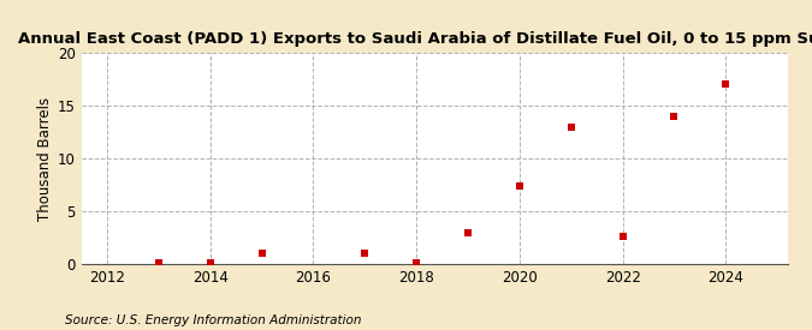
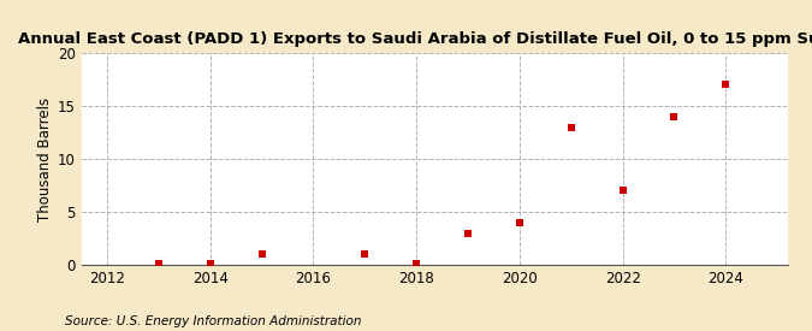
2020: 7.4 -> 4.0
2022: 2.6 -> 7.0
